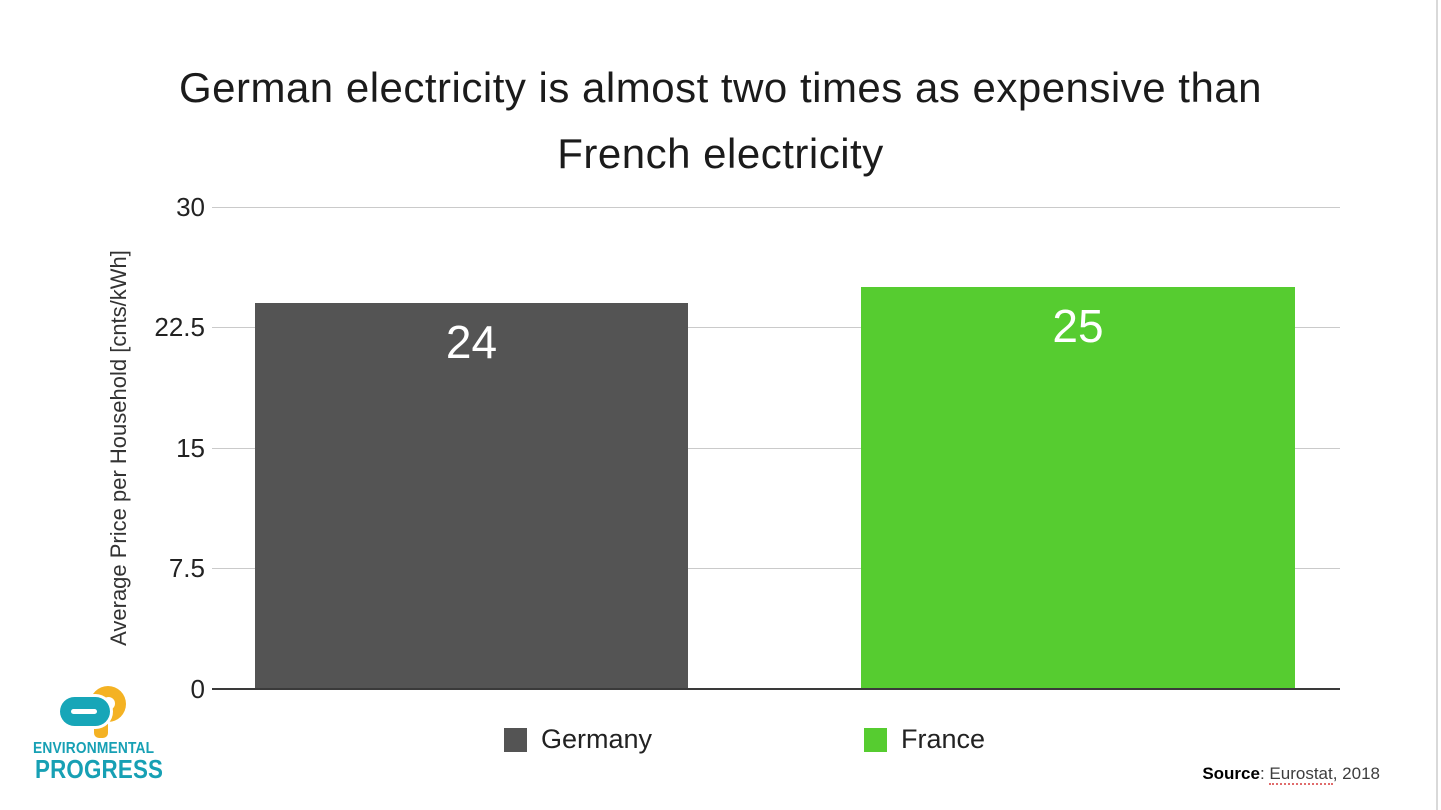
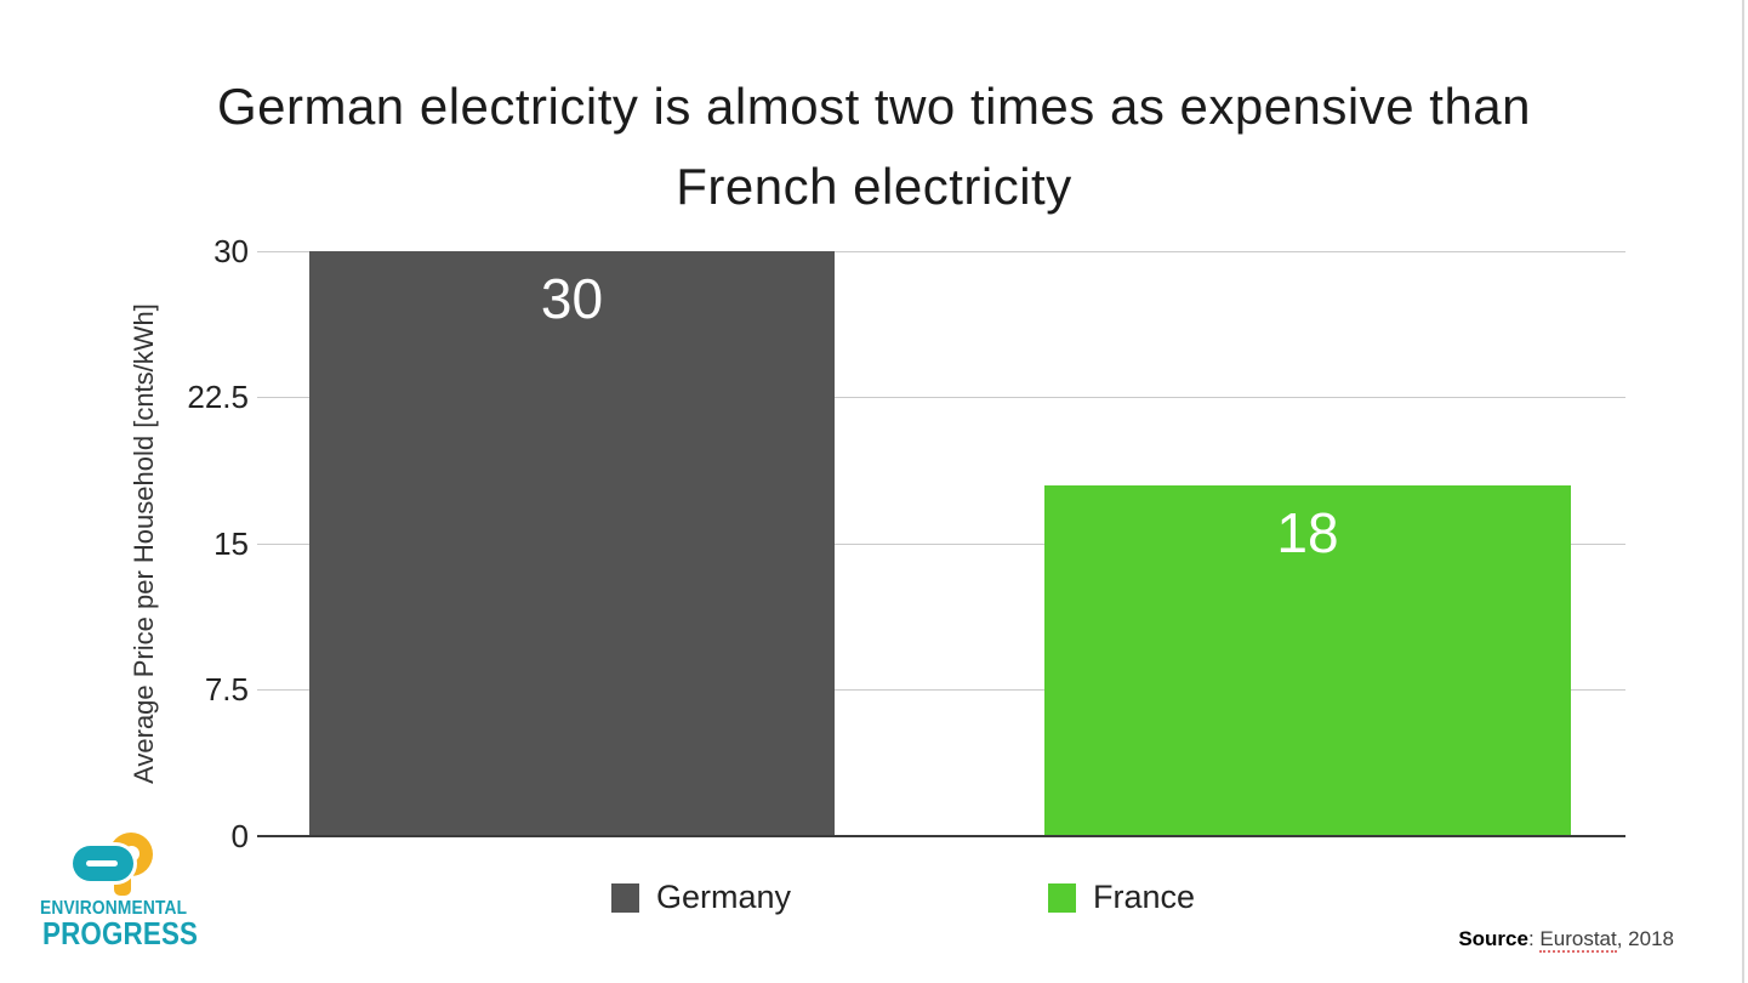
Germany: 24 -> 30
France: 25 -> 18
